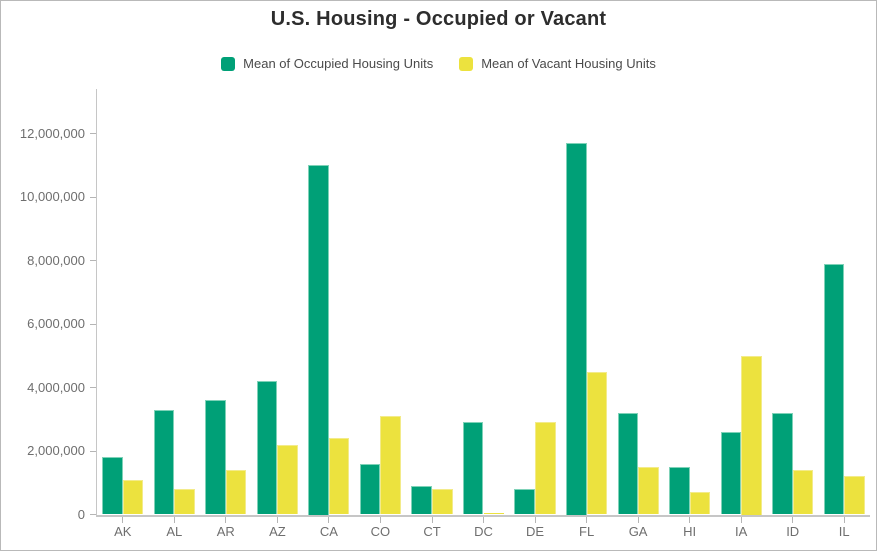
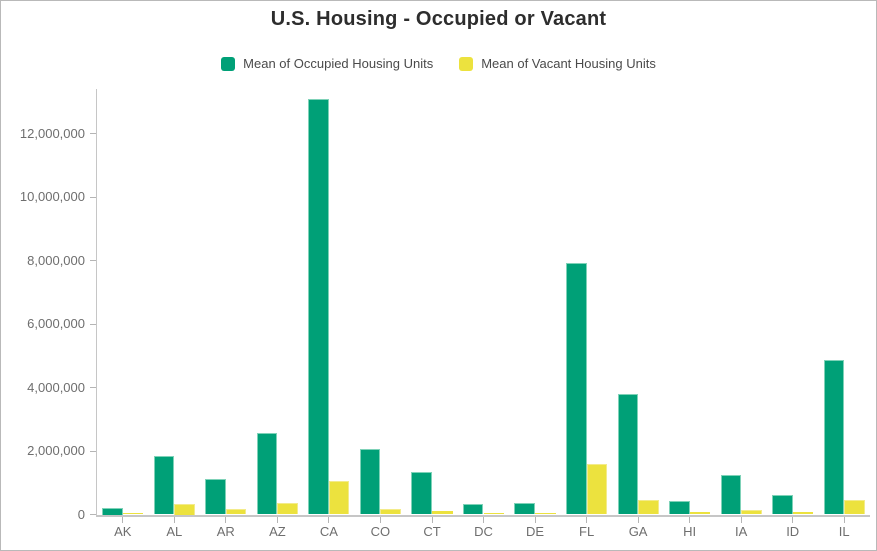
Mean of Occupied Housing Units/AK: 1800000 -> 200000
Mean of Vacant Housing Units/AK: 1100000 -> 100000
Mean of Occupied Housing Units/AL: 3300000 -> 1800000
Mean of Vacant Housing Units/AL: 800000 -> 300000
Mean of Occupied Housing Units/AR: 3600000 -> 1100000
Mean of Vacant Housing Units/AR: 1400000 -> 200000
Mean of Occupied Housing Units/AZ: 4200000 -> 2600000
Mean of Vacant Housing Units/AZ: 2200000 -> 400000
Mean of Occupied Housing Units/CA: 11000000 -> 13100000
Mean of Vacant Housing Units/CA: 2400000 -> 1000000
Mean of Occupied Housing Units/CO: 1600000 -> 2100000
Mean of Vacant Housing Units/CO: 3100000 -> 200000
Mean of Occupied Housing Units/CT: 900000 -> 1300000
Mean of Vacant Housing Units/CT: 800000 -> 100000
Mean of Occupied Housing Units/DC: 2900000 -> 300000
Mean of Occupied Housing Units/DE: 800000 -> 400000
Mean of Vacant Housing Units/DE: 2900000 -> 100000
Mean of Occupied Housing Units/FL: 11700000 -> 7900000
Mean of Vacant Housing Units/FL: 4500000 -> 1600000
Mean of Occupied Housing Units/GA: 3200000 -> 3800000
Mean of Vacant Housing Units/GA: 1500000 -> 500000
Mean of Occupied Housing Units/HI: 1500000 -> 400000
Mean of Vacant Housing Units/HI: 700000 -> 100000
Mean of Occupied Housing Units/IA: 2600000 -> 1200000
Mean of Vacant Housing Units/IA: 5000000 -> 100000
Mean of Occupied Housing Units/ID: 3200000 -> 600000
Mean of Vacant Housing Units/ID: 1400000 -> 100000
Mean of Occupied Housing Units/IL: 7900000 -> 4900000
Mean of Vacant Housing Units/IL: 1200000 -> 400000
